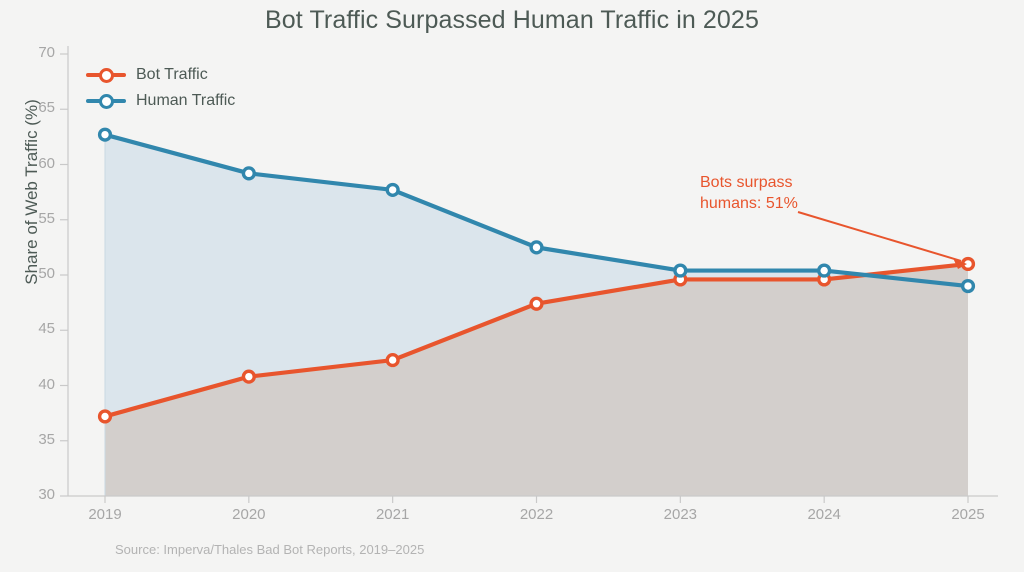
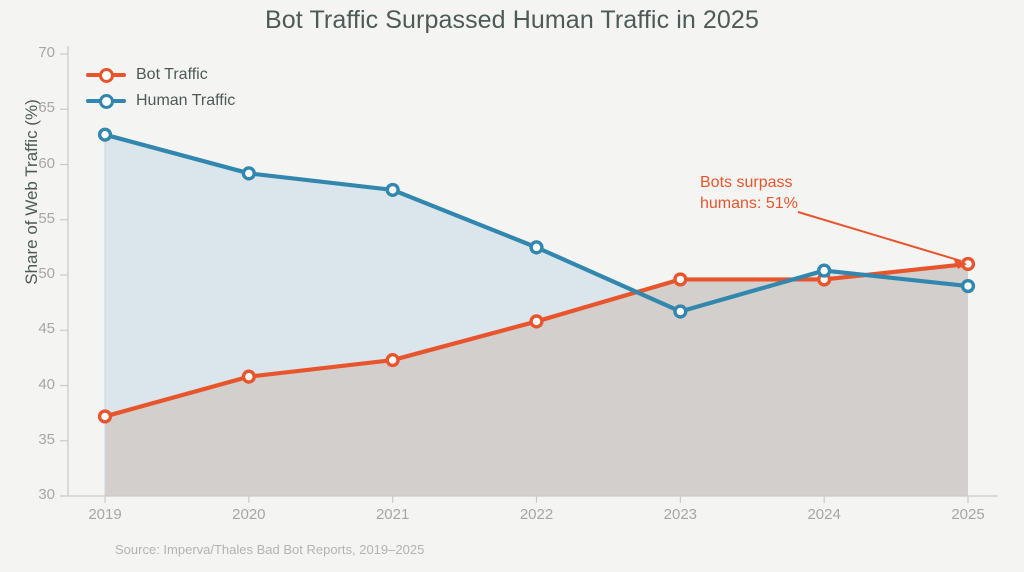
Bot Traffic/2022: 47.4 -> 45.8
Human Traffic/2023: 50.4 -> 46.7
